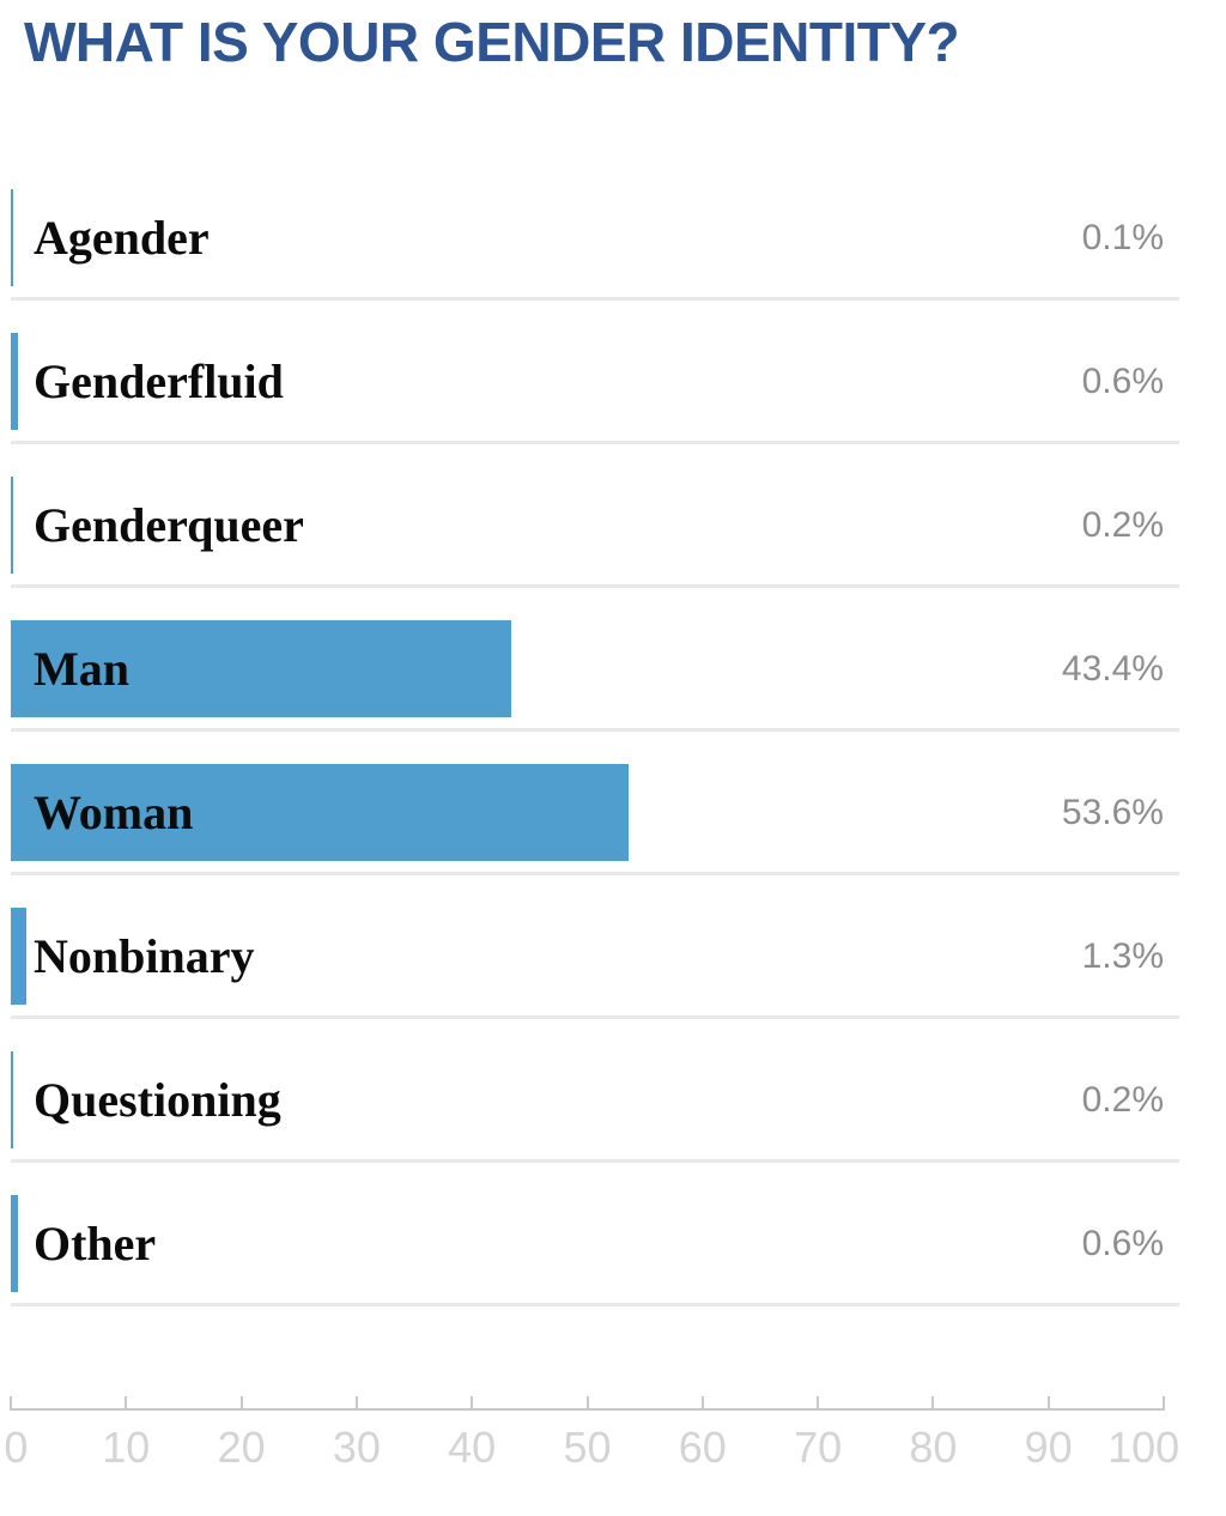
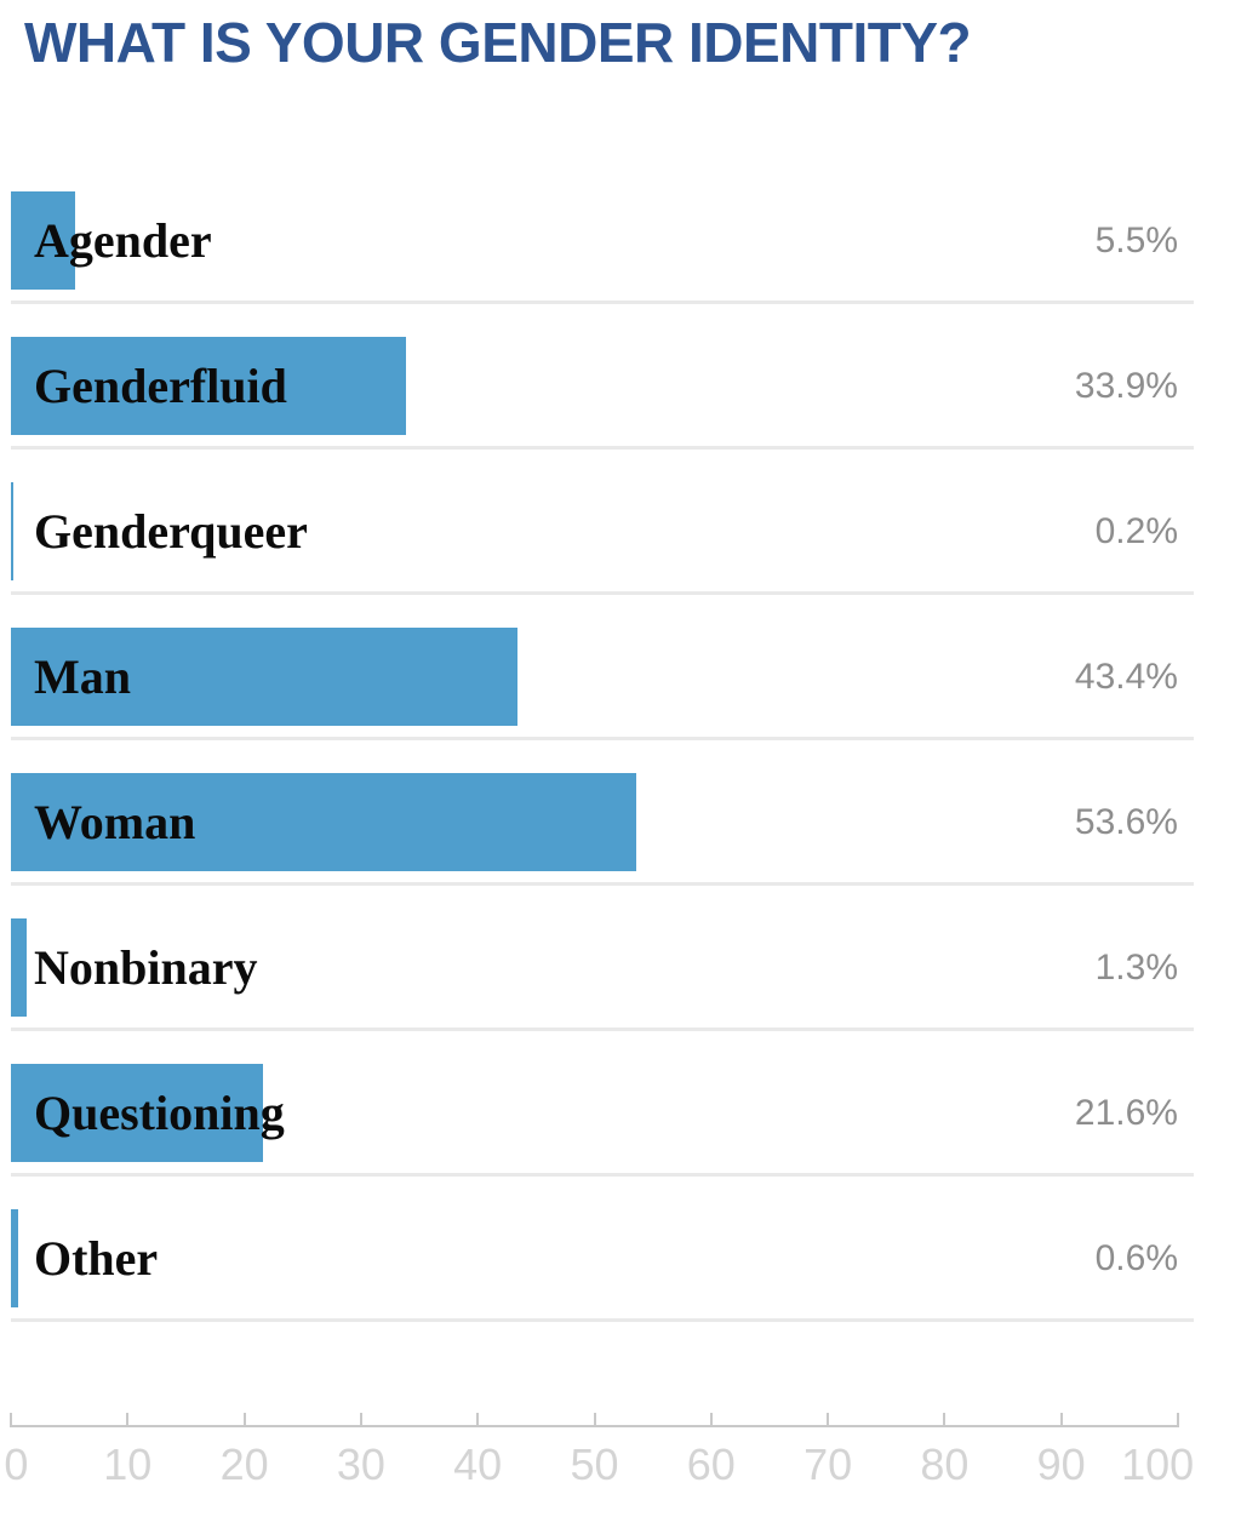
Agender: 0.1% -> 5.5%
Genderfluid: 0.6% -> 33.9%
Questioning: 0.2% -> 21.6%
